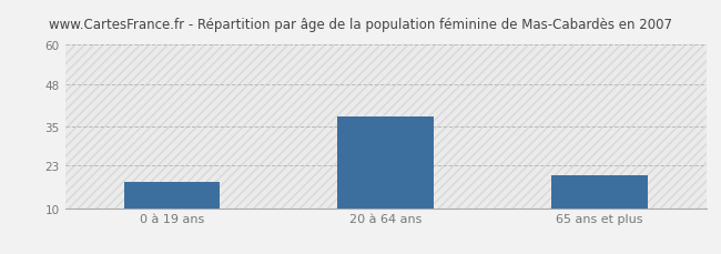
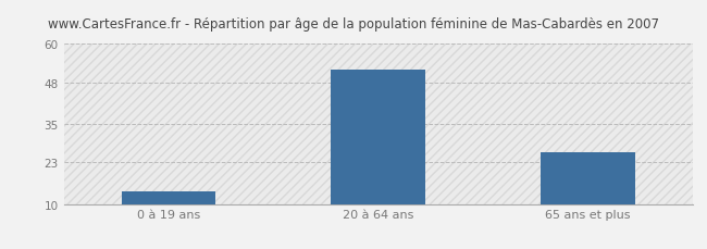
0 à 19 ans: 18 -> 14
20 à 64 ans: 38 -> 52
65 ans et plus: 20 -> 26
